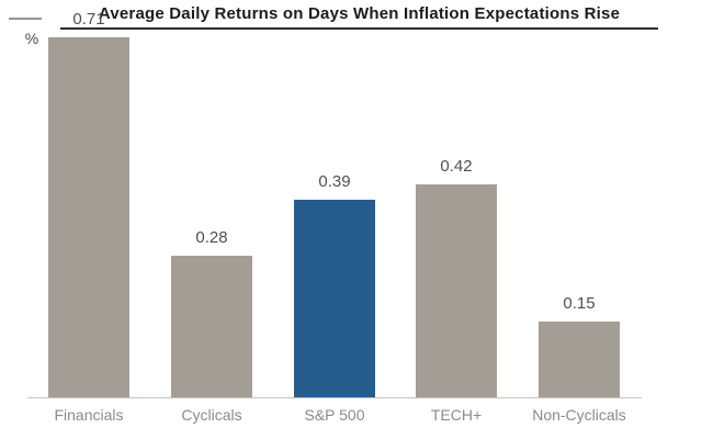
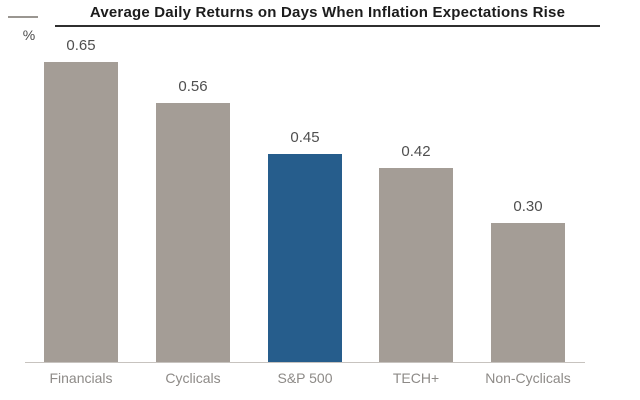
Financials: 0.71 -> 0.65
Cyclicals: 0.28 -> 0.56
S&P 500: 0.39 -> 0.45
Non-Cyclicals: 0.15 -> 0.30
